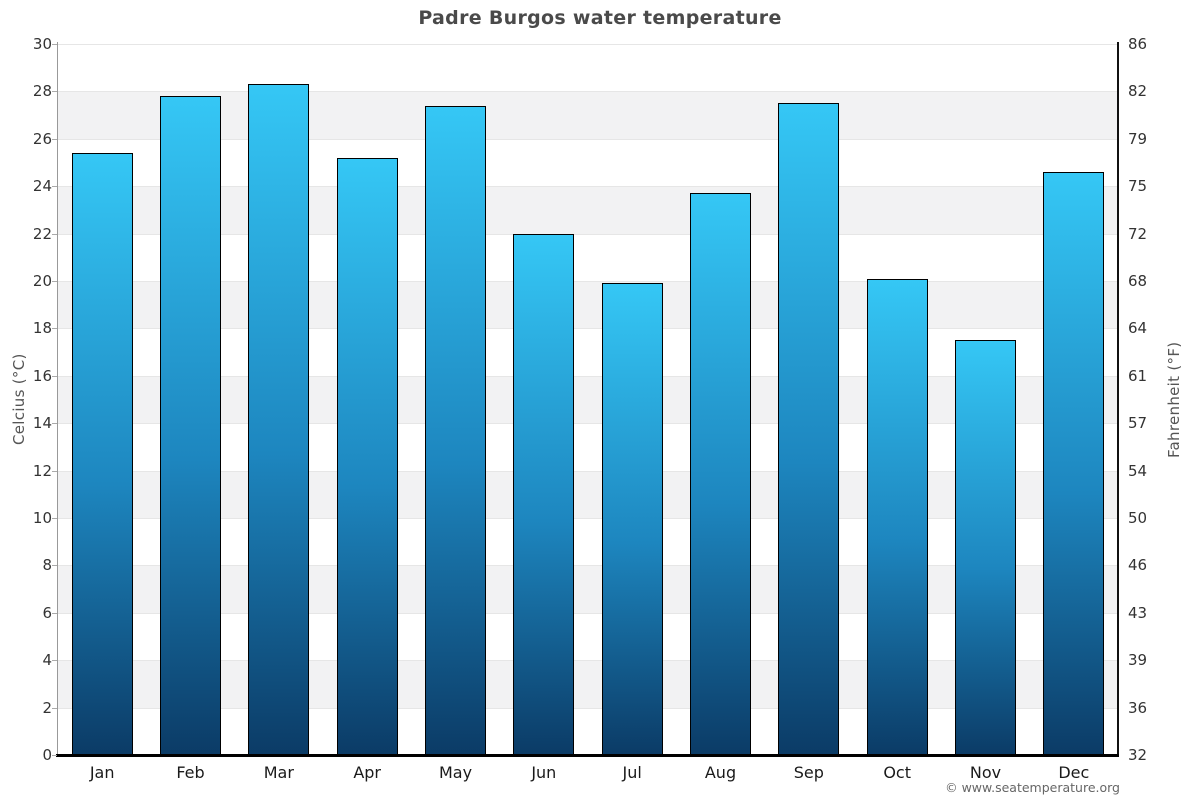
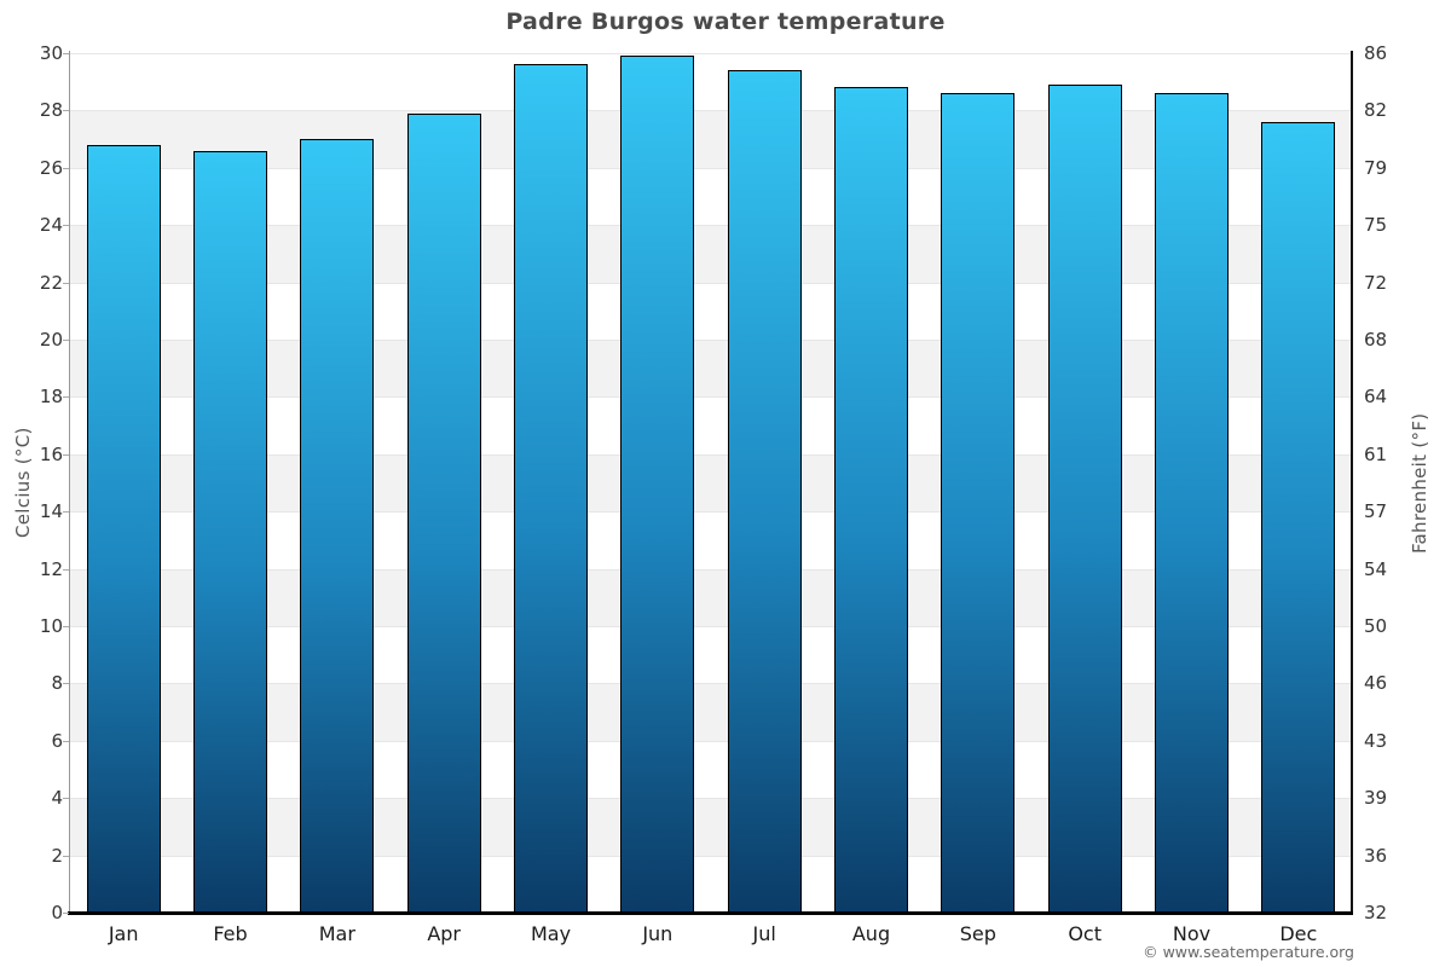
Jan: 25.4 -> 26.8
Feb: 27.8 -> 26.6
Mar: 28.3 -> 27.0
Apr: 25.2 -> 27.9
May: 27.4 -> 29.6
Jun: 22.0 -> 29.9
Jul: 19.9 -> 29.4
Aug: 23.7 -> 28.8
Sep: 27.5 -> 28.6
Oct: 20.1 -> 28.9
Nov: 17.5 -> 28.6
Dec: 24.6 -> 27.6
